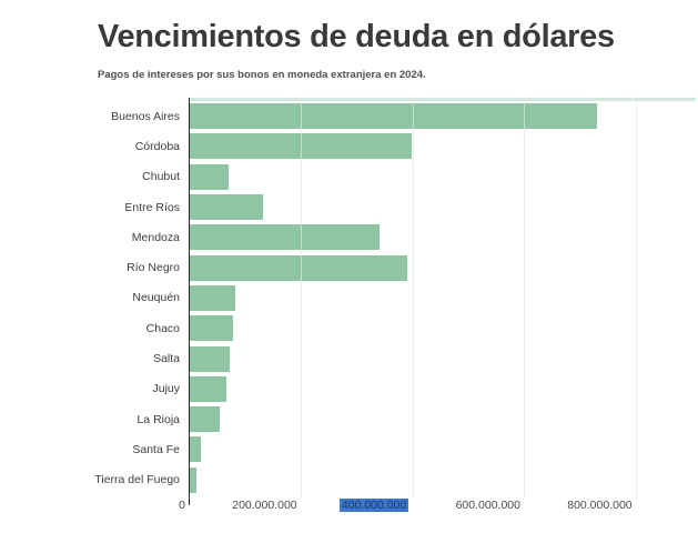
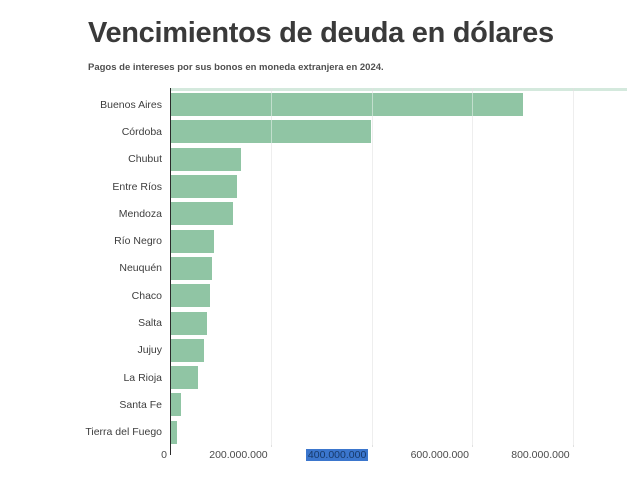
Buenos Aires: 730000000 -> 700000000
Chubut: 70000000 -> 140000000
Mendoza: 340000000 -> 120000000
Río Negro: 390000000 -> 90000000
